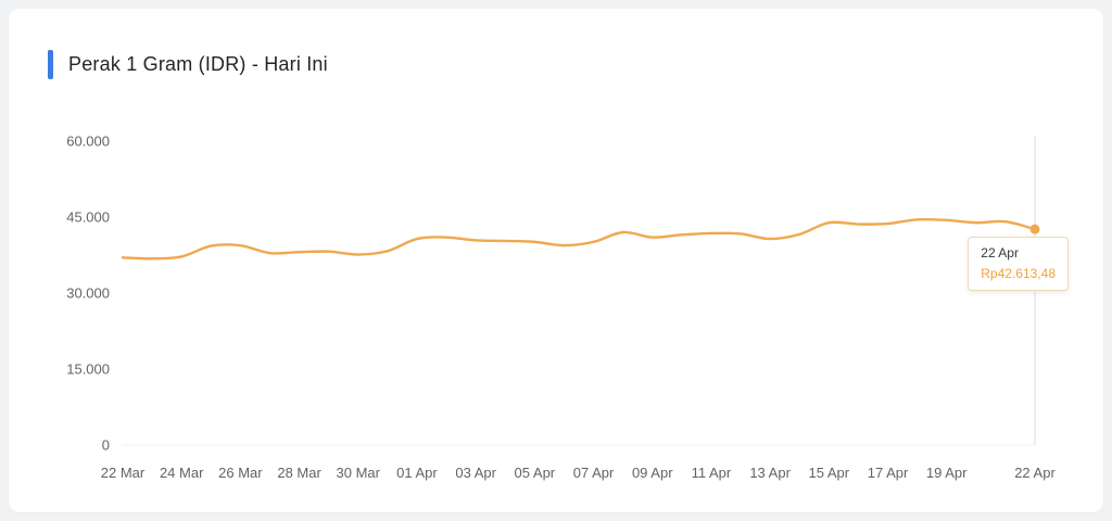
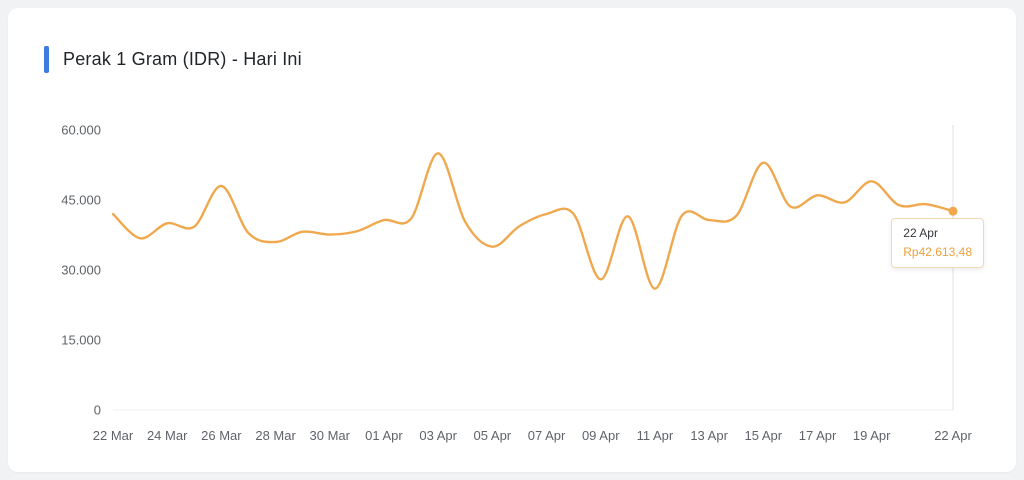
22 Mar: 37000 -> 42000
24 Mar: 37000 -> 40000
26 Mar: 39000 -> 48000
28 Mar: 38000 -> 36000
03 Apr: 40000 -> 55000
05 Apr: 40000 -> 35000
07 Apr: 40000 -> 42000
09 Apr: 41000 -> 28000
11 Apr: 42000 -> 26000
15 Apr: 44000 -> 53000
17 Apr: 44000 -> 46000
19 Apr: 44000 -> 49000
